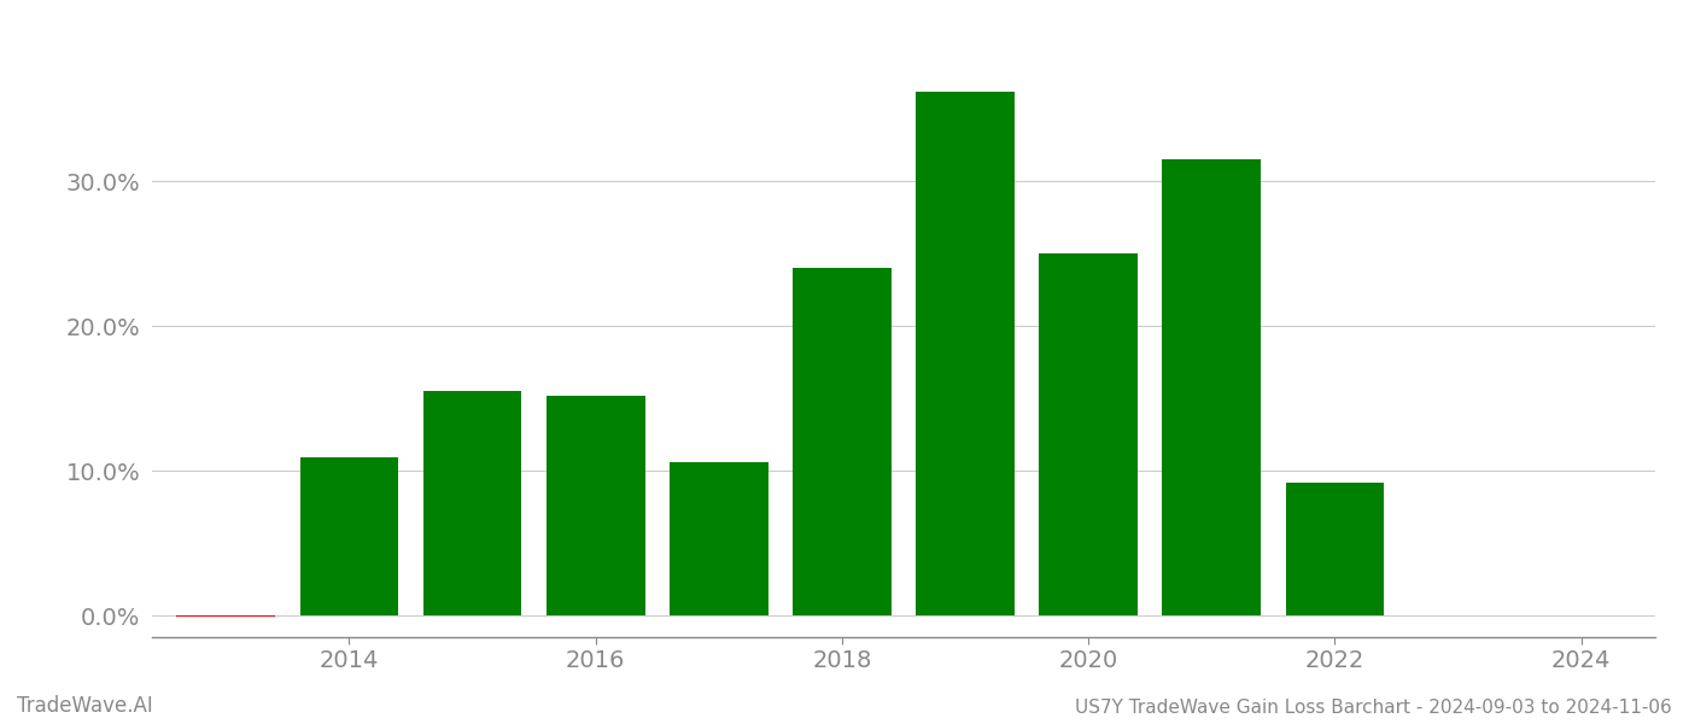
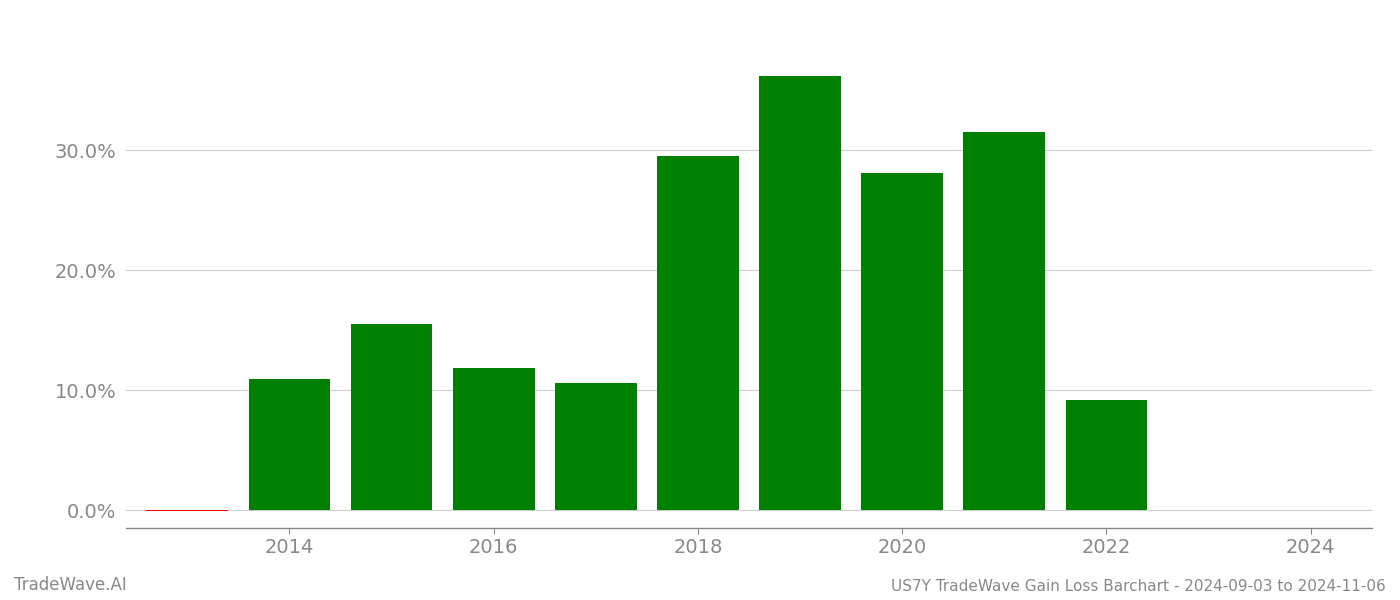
2016: 15.2% -> 11.8%
2018: 24.0% -> 29.5%
2020: 25.0% -> 28.1%
